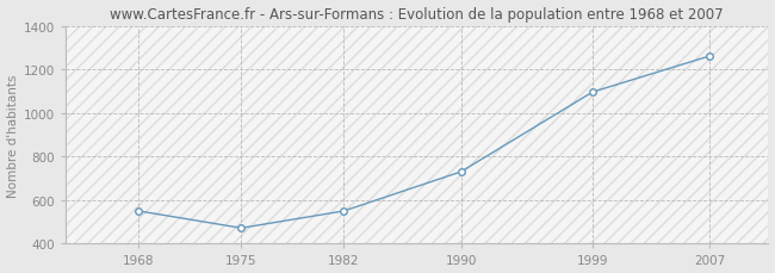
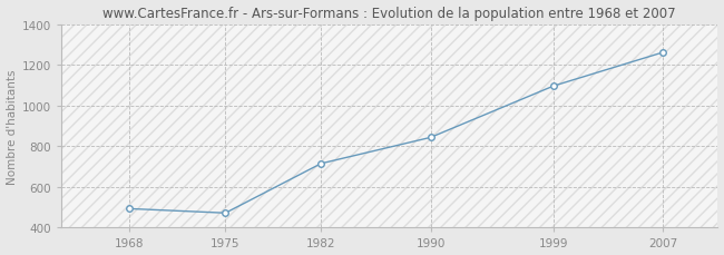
1968: 550 -> 490
1982: 550 -> 720
1990: 730 -> 840
